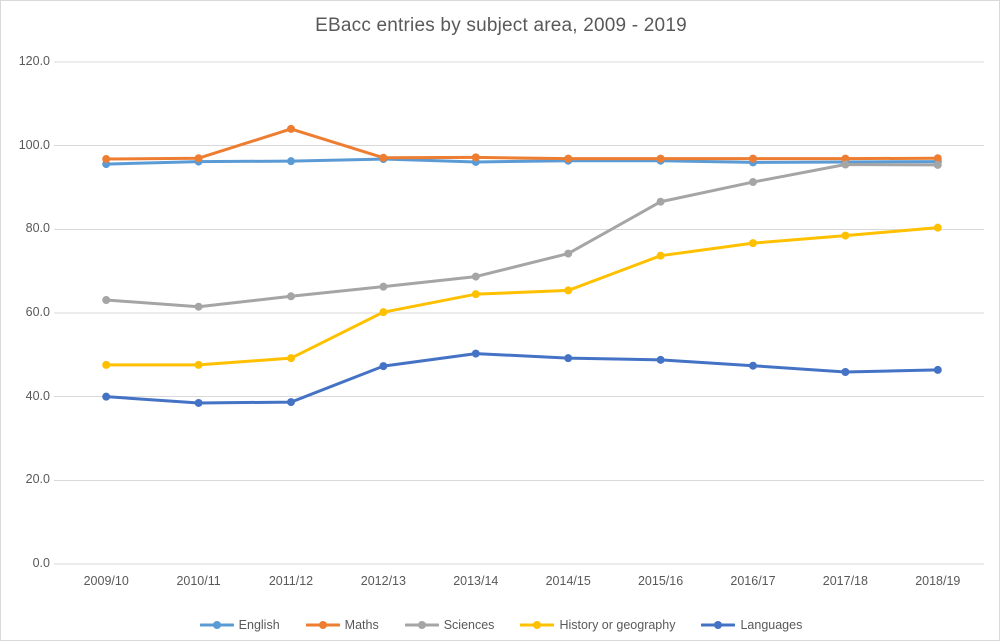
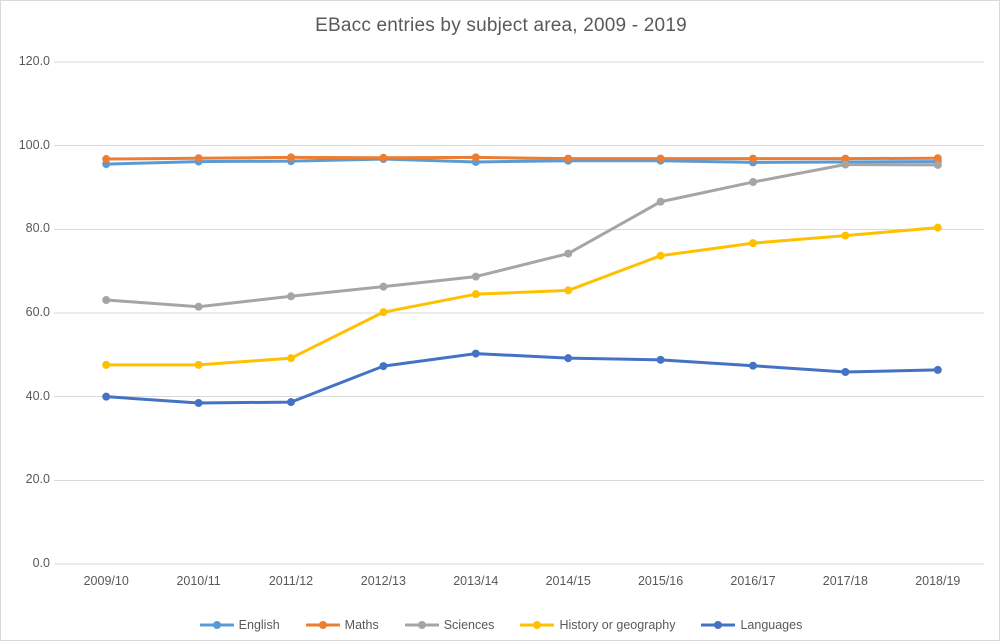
Maths/2011/12: 104 -> 97
